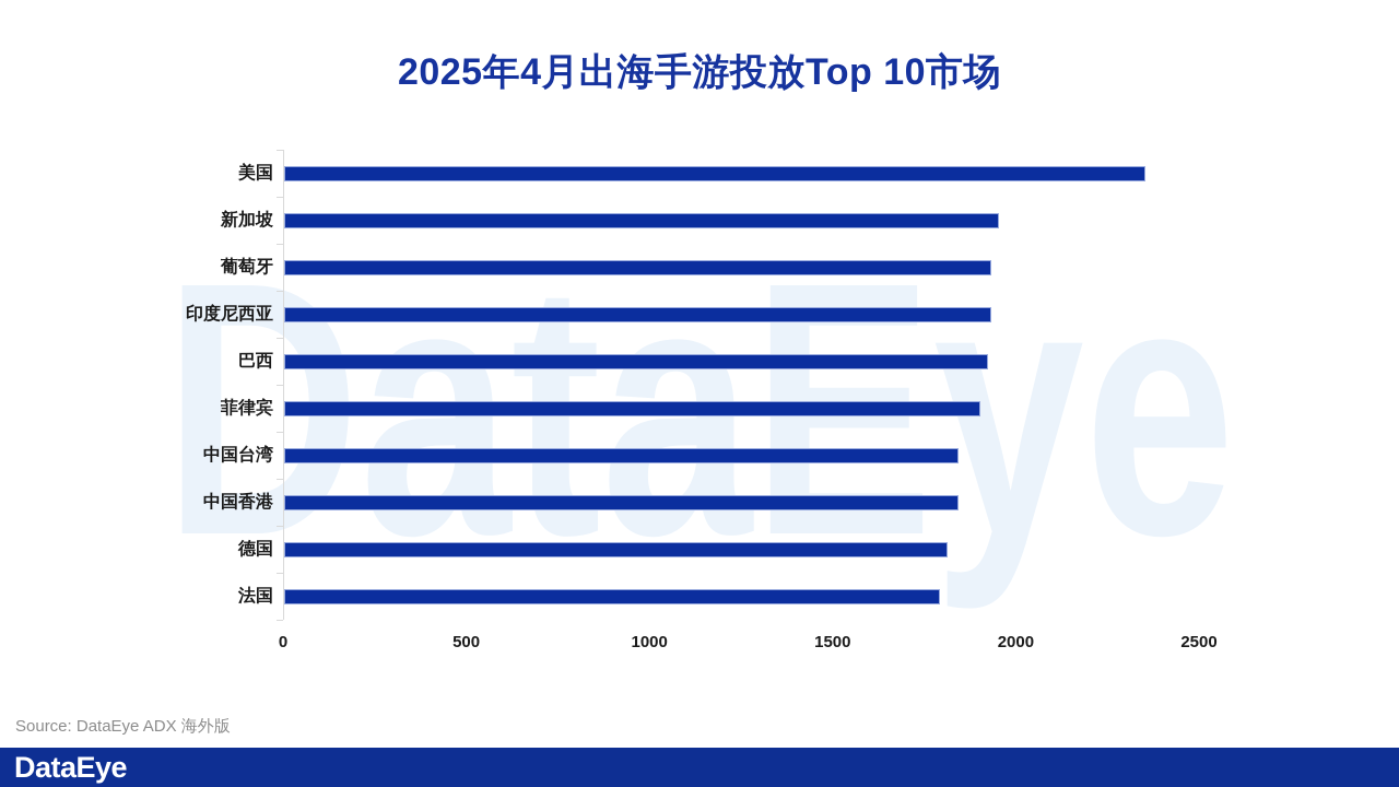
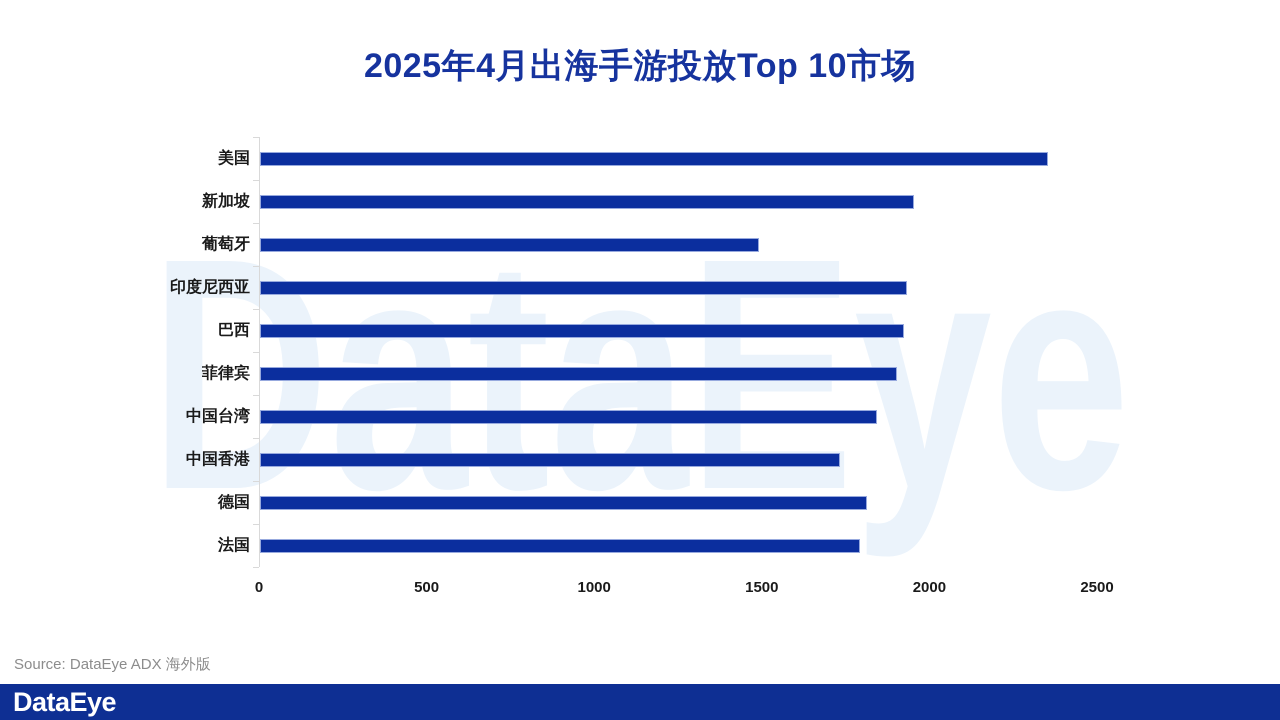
葡萄牙: 1930 -> 1490
中国香港: 1840 -> 1730
